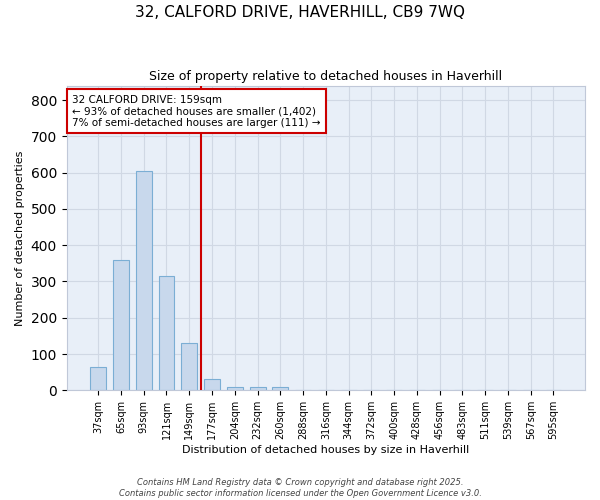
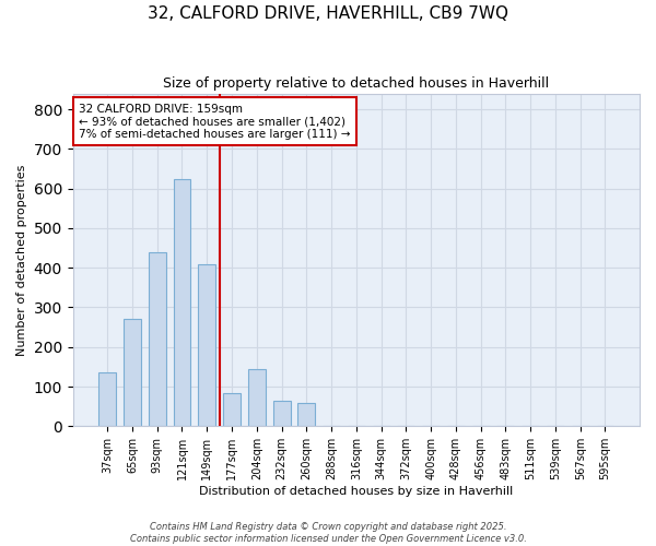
37sqm: 65 -> 135
65sqm: 360 -> 270
93sqm: 605 -> 440
121sqm: 315 -> 625
149sqm: 130 -> 410
177sqm: 30 -> 85
204sqm: 8 -> 145
232sqm: 8 -> 65
260sqm: 8 -> 60
